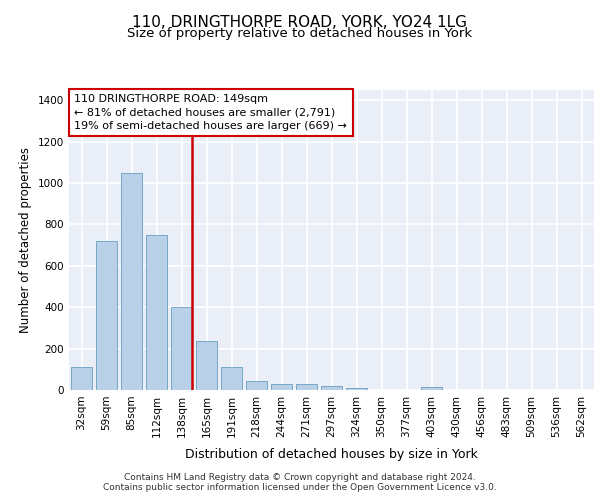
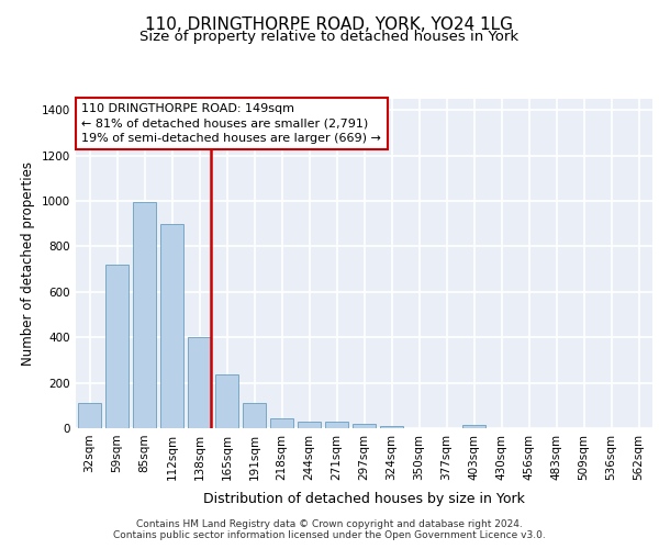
85sqm: 1050 -> 995
112sqm: 750 -> 900
